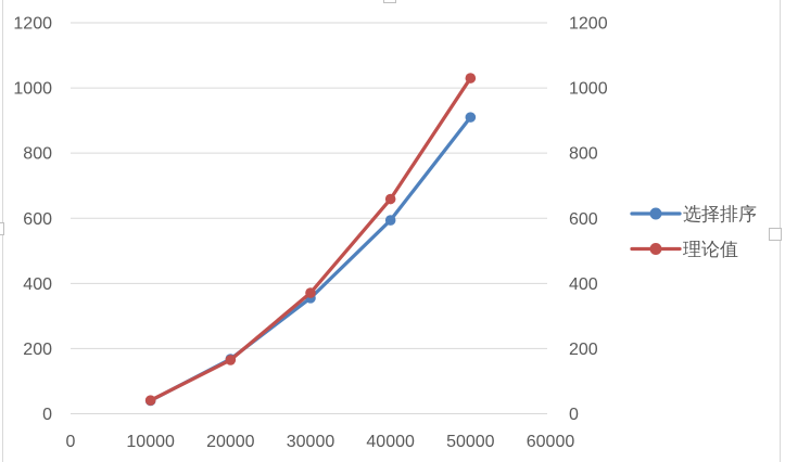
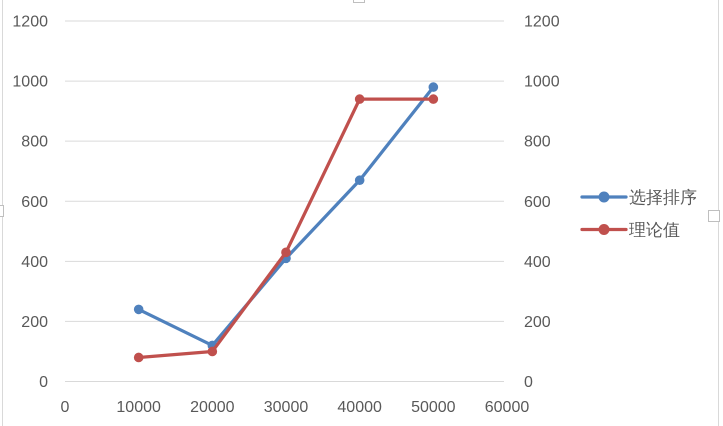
选择排序/10000: 40 -> 240
理论值/10000: 40 -> 80
选择排序/20000: 170 -> 120
理论值/20000: 160 -> 100
选择排序/30000: 360 -> 410
理论值/30000: 370 -> 430
选择排序/40000: 590 -> 670
理论值/40000: 660 -> 940
选择排序/50000: 910 -> 980
理论值/50000: 1030 -> 940
